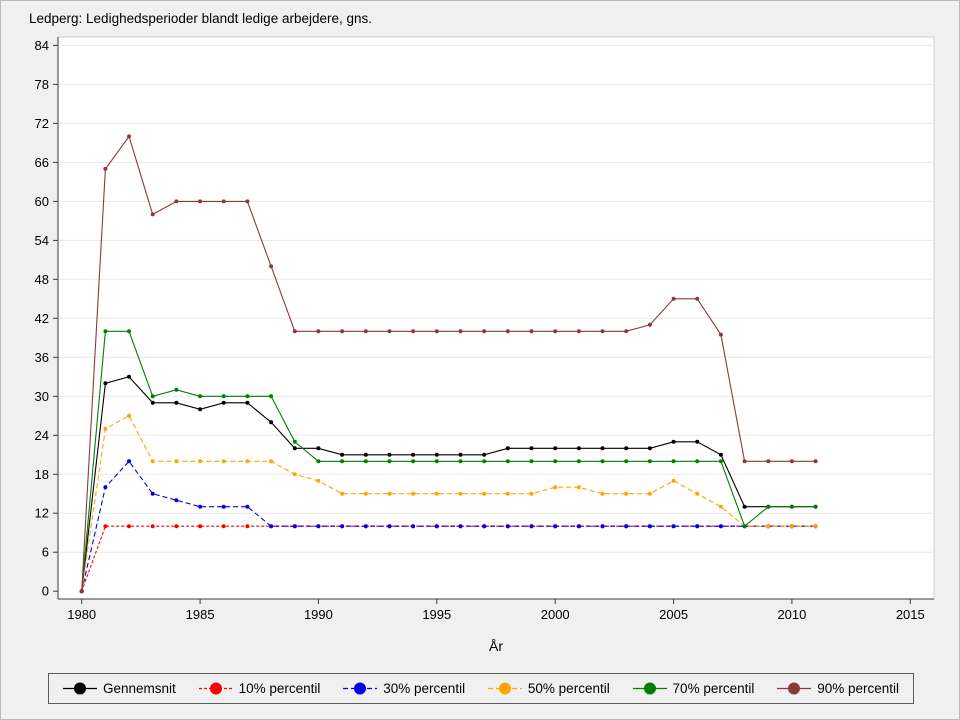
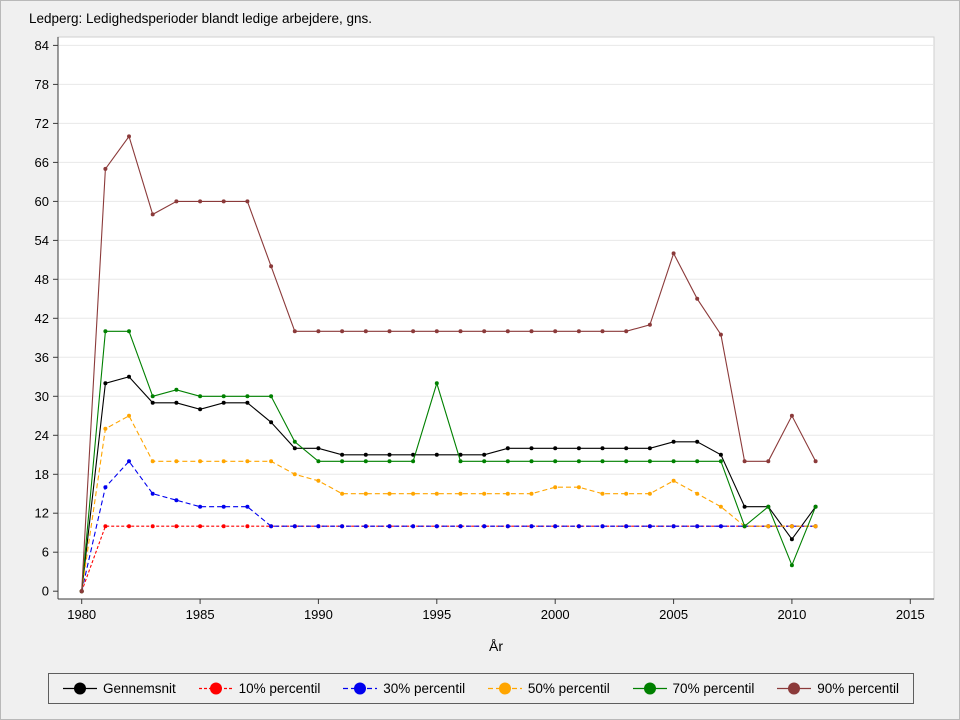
70% percentil/1995: 20 -> 32
90% percentil/2005: 45 -> 52
Gennemsnit/2010: 13 -> 8
70% percentil/2010: 13 -> 4
90% percentil/2010: 20 -> 27
